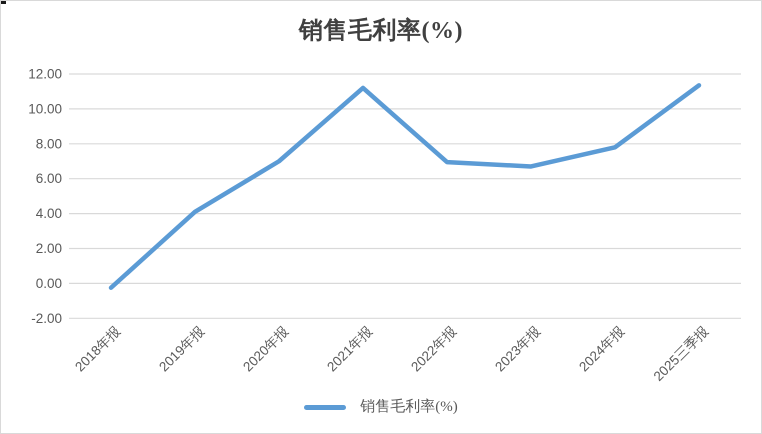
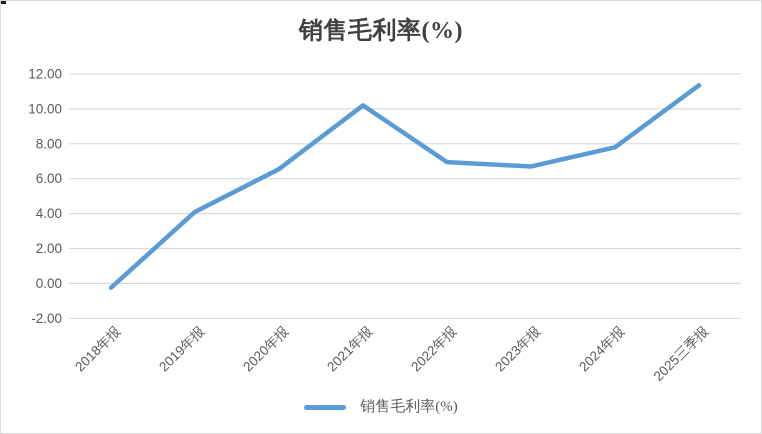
2020年报: 7.0 -> 6.5
2021年报: 11.2 -> 10.2
